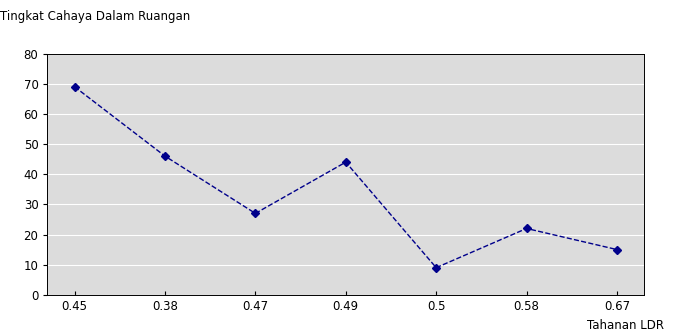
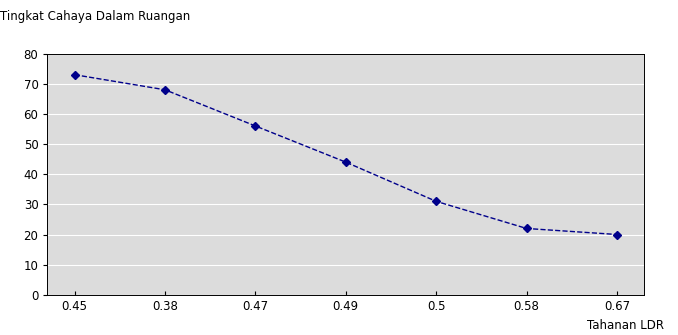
0.45: 69 -> 73
0.38: 46 -> 68
0.47: 27 -> 56
0.5: 9 -> 31
0.67: 15 -> 20
